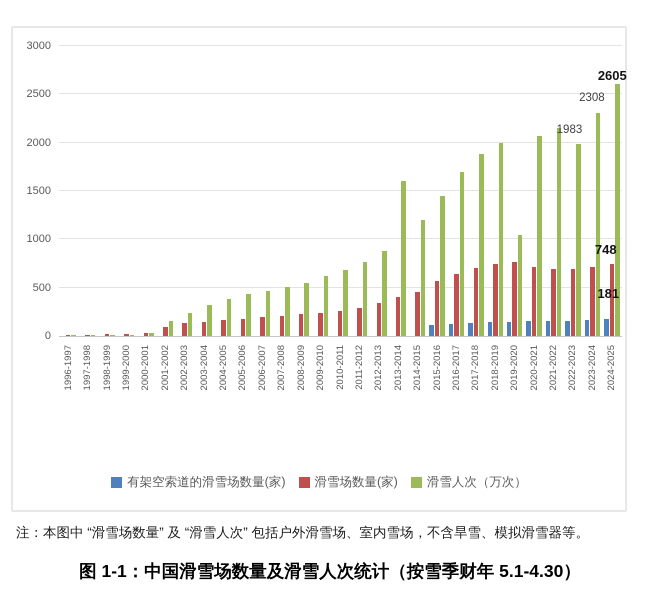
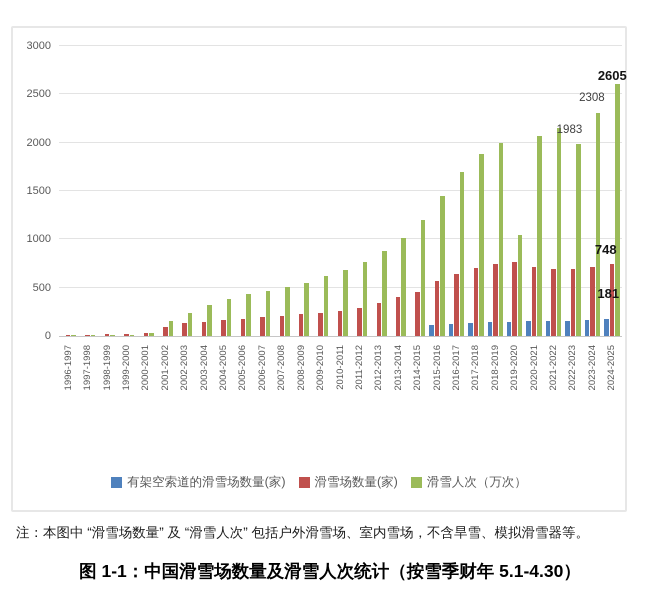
滑雪人次（万次）/2013-2014: 1600 -> 1000
